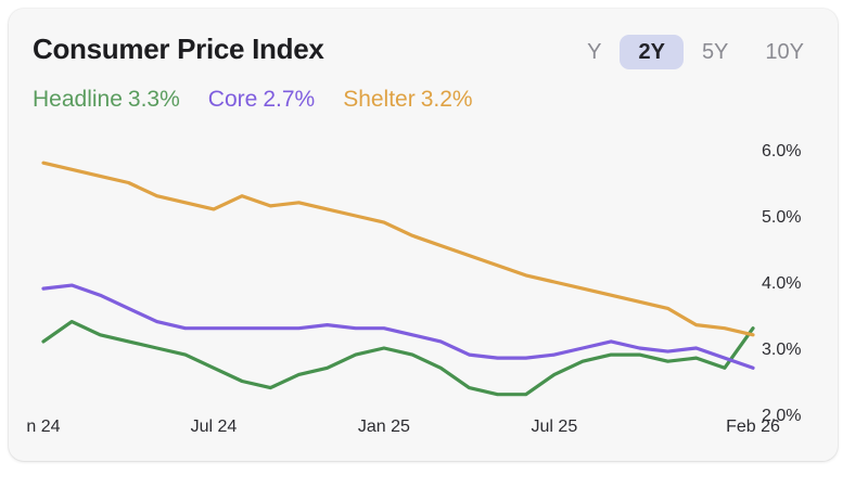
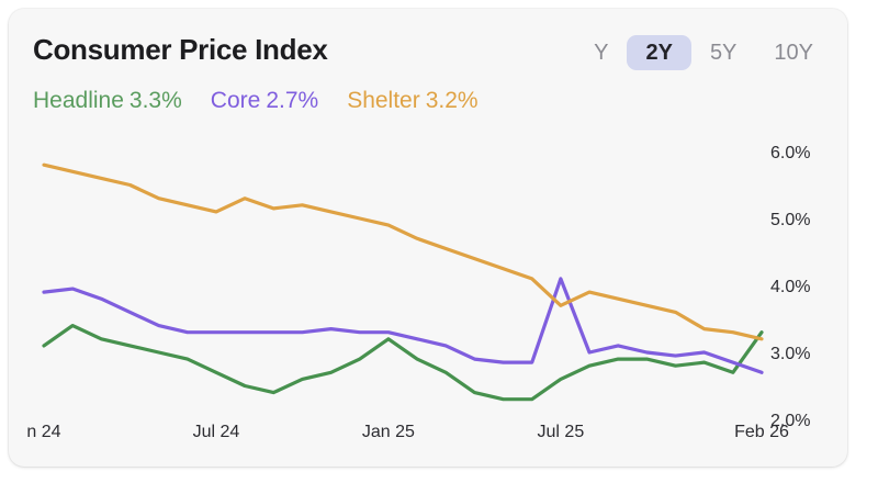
Headline/Jan 25: 3.0% -> 3.2%
Core/Jul 25: 2.9% -> 4.1%
Shelter/Jul 25: 4.0% -> 3.7%
